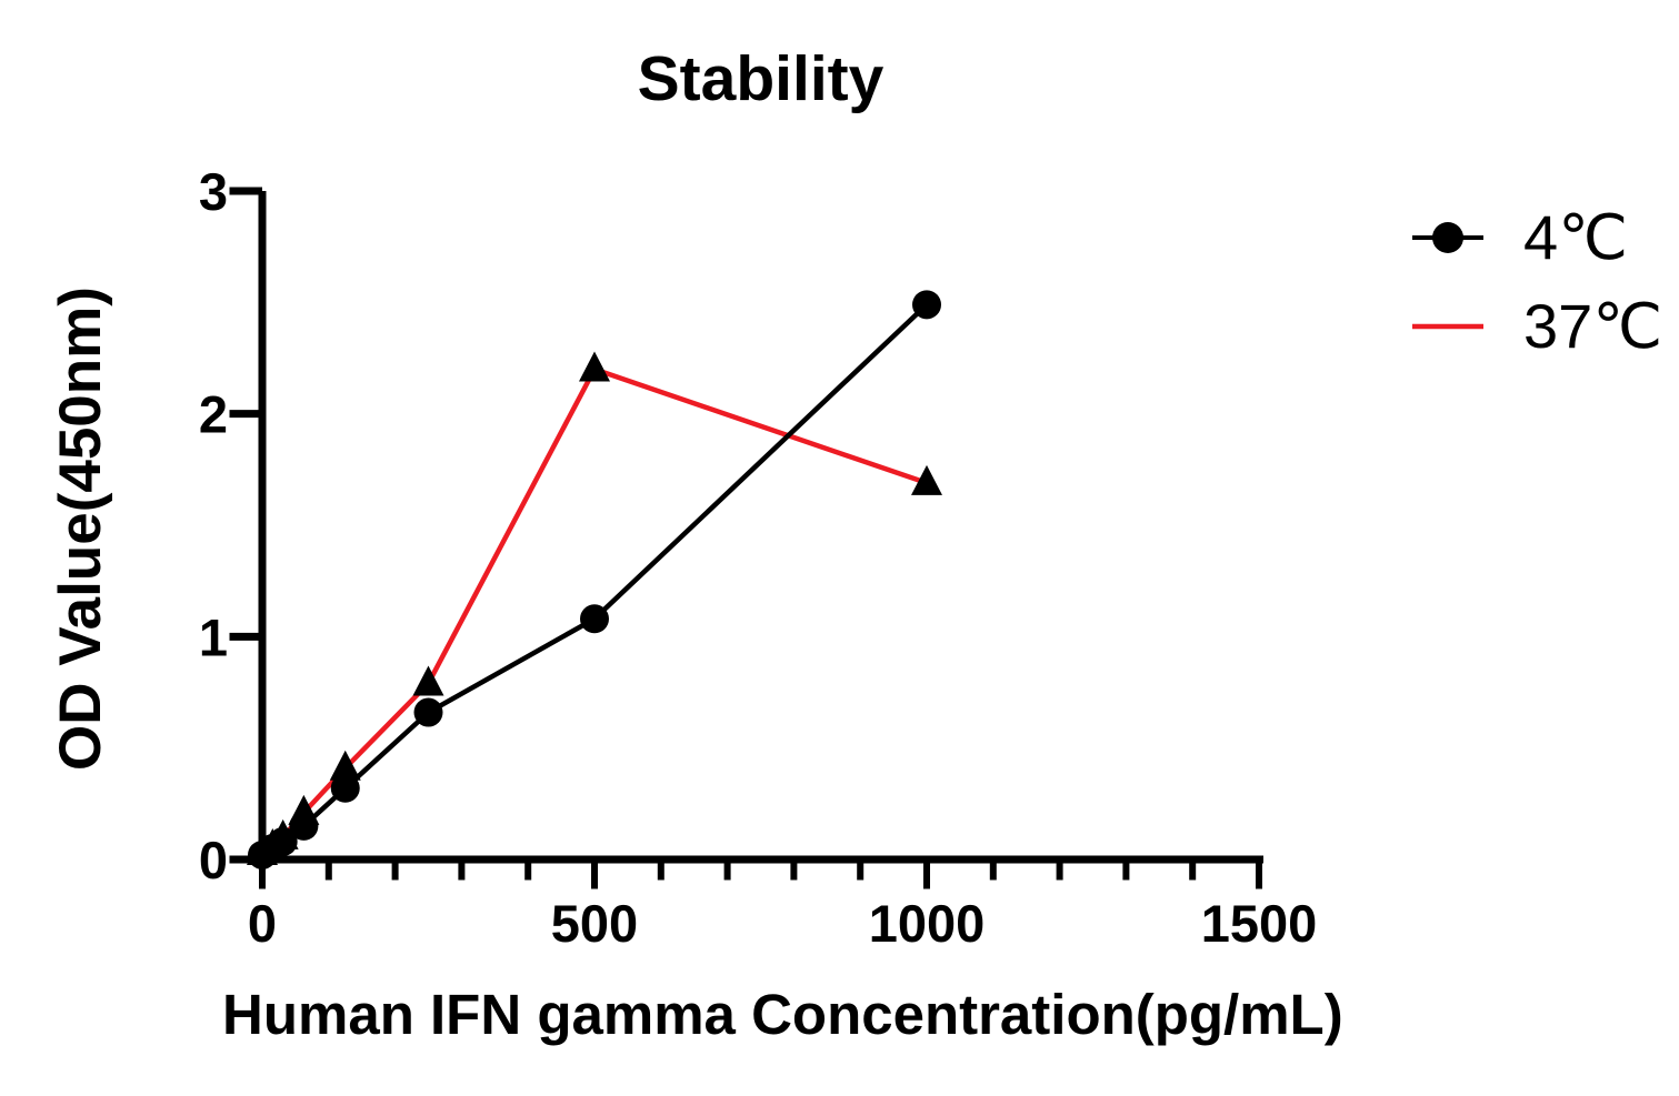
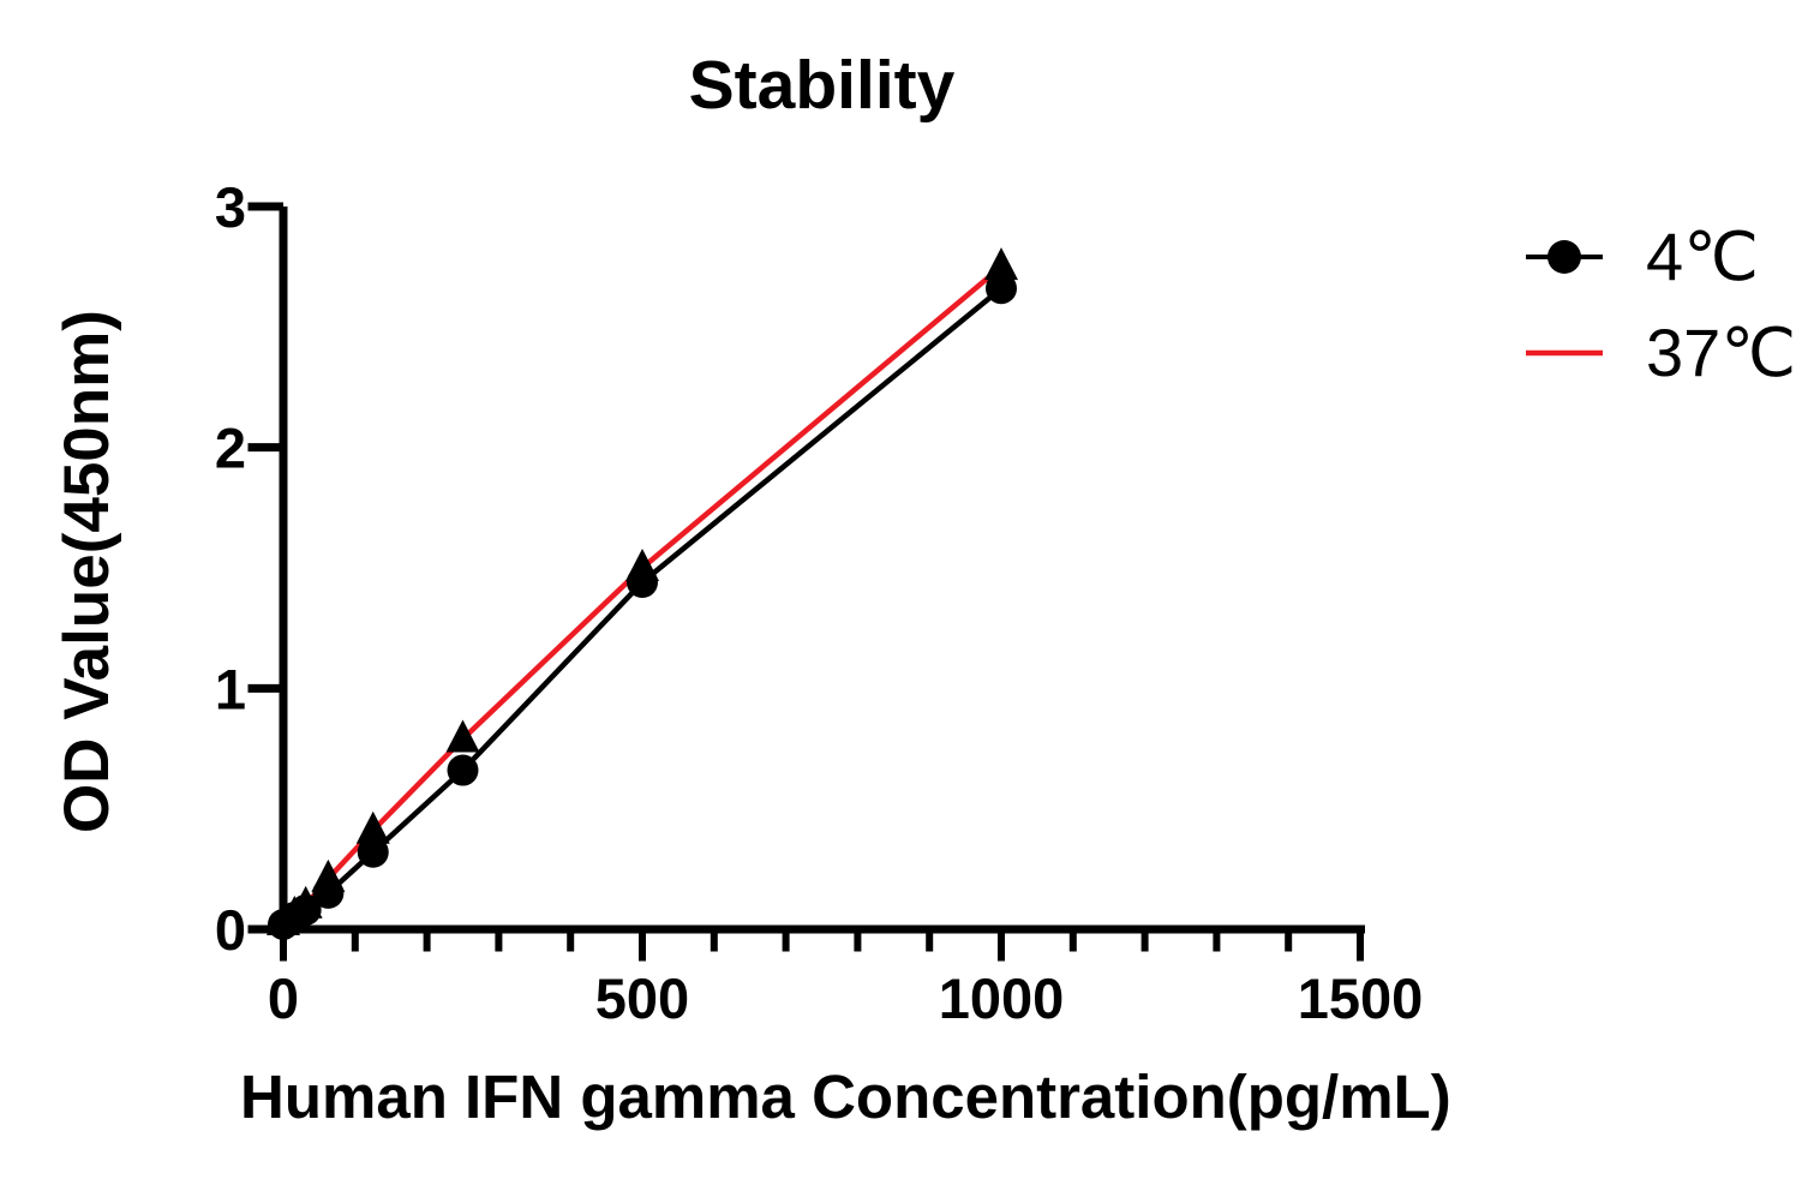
4℃/500: 1.08 -> 1.44
37℃/500: 2.20 -> 1.50
4℃/1000: 2.49 -> 2.66
37℃/1000: 1.69 -> 2.75
